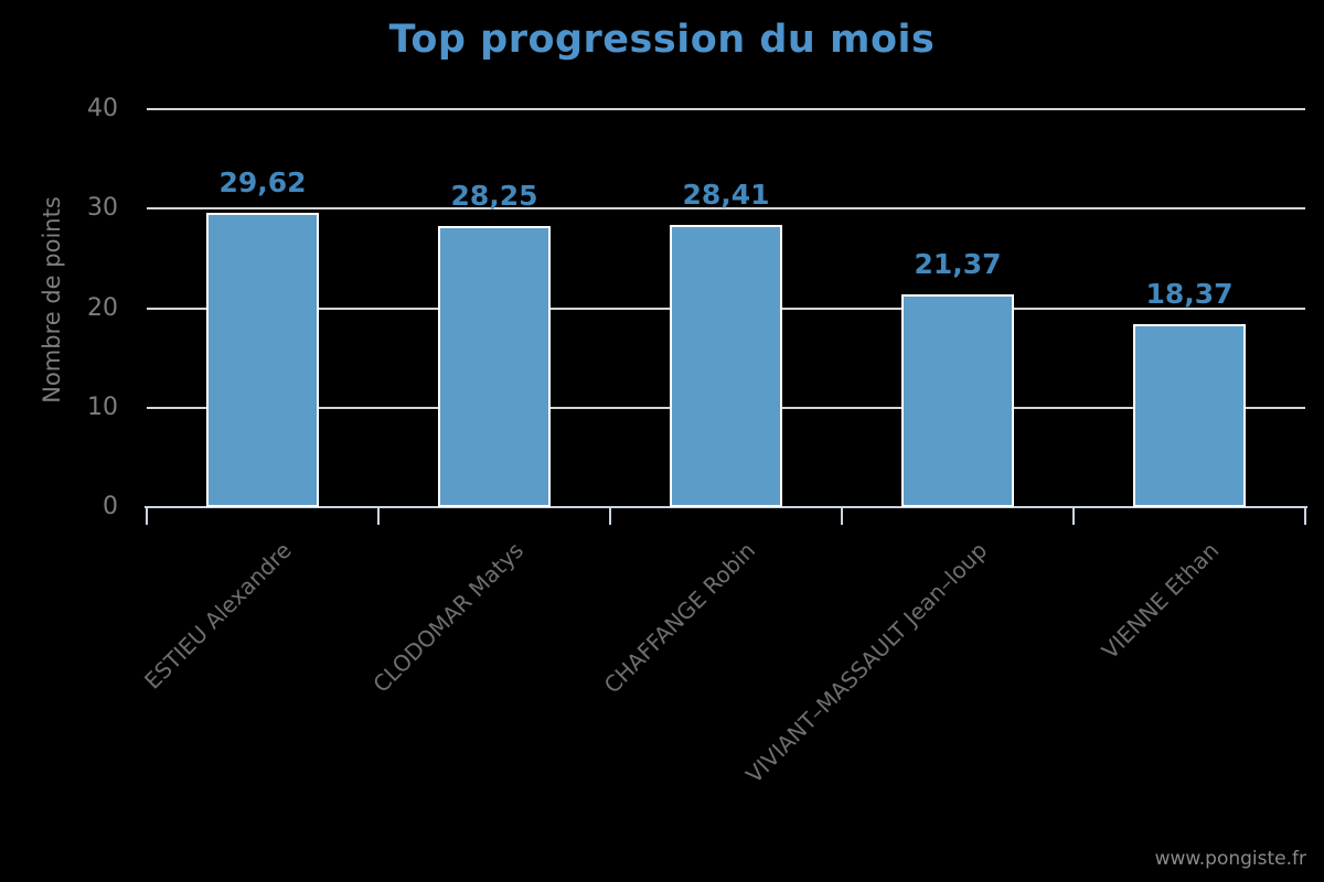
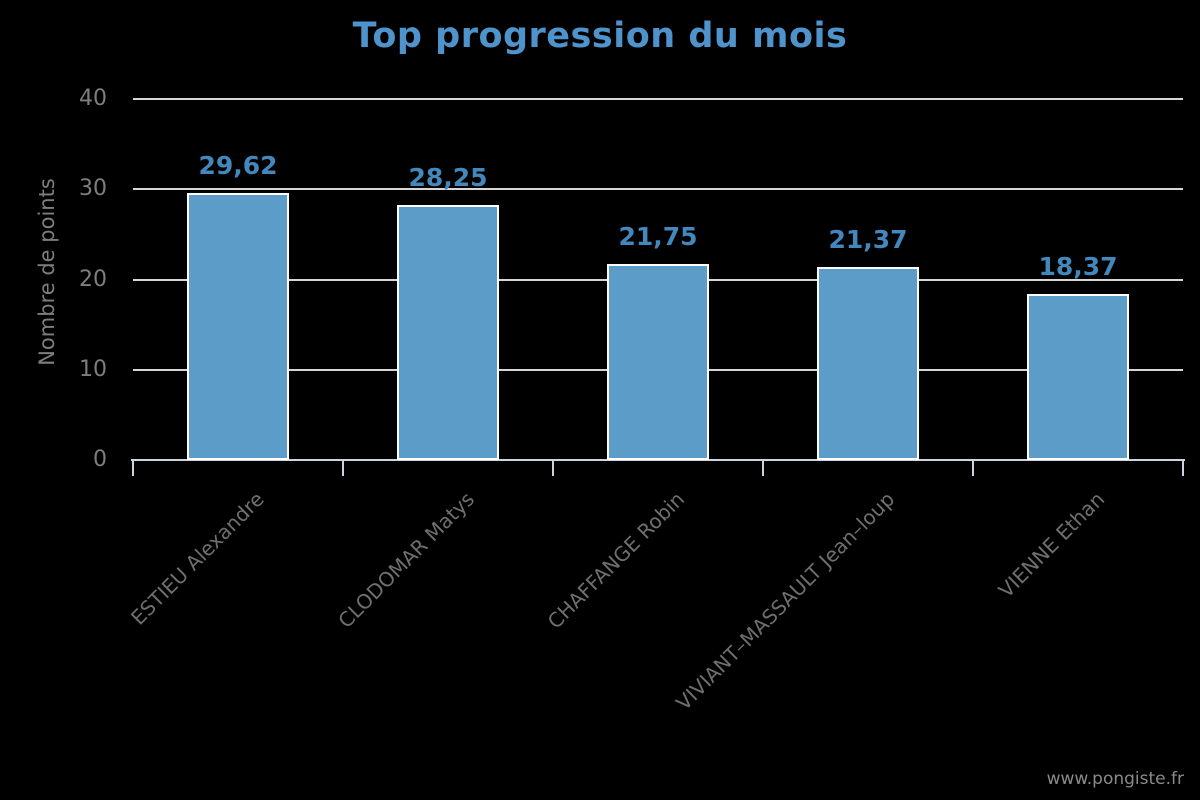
CHAFFANGE Robin: 28,41 -> 21,75
